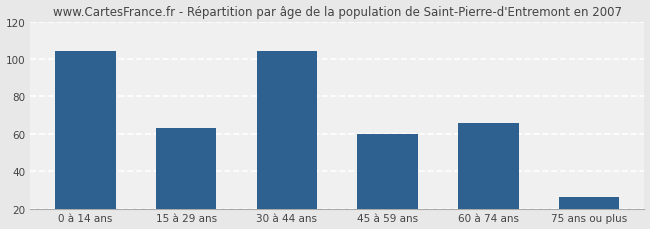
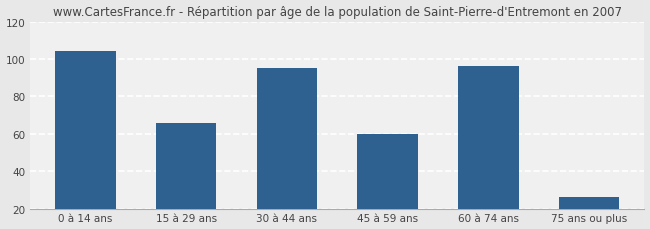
15 à 29 ans: 63 -> 66
30 à 44 ans: 104 -> 95
60 à 74 ans: 66 -> 96
